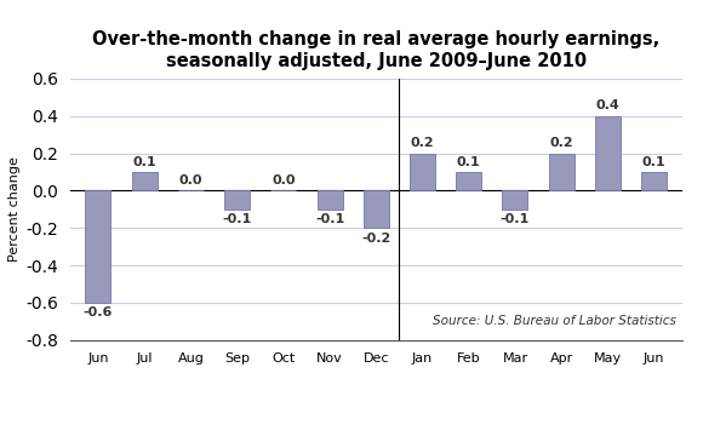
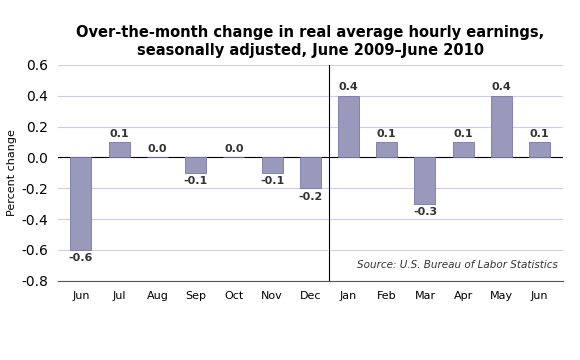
Jan: 0.2 -> 0.4
Mar: -0.1 -> -0.3
Apr: 0.2 -> 0.1
